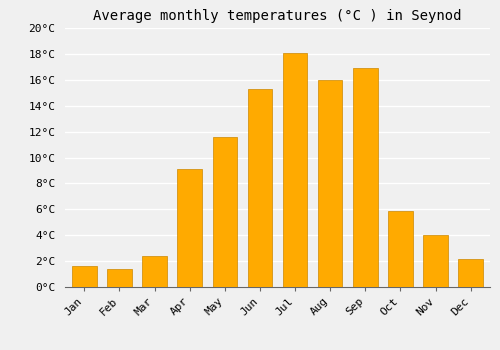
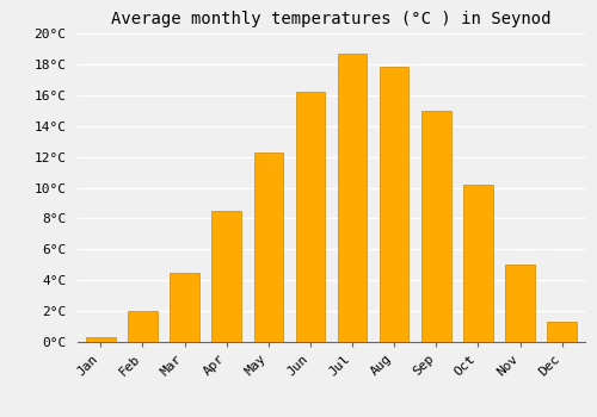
Jan: 1.6°C -> 0.3°C
Feb: 1.4°C -> 2.0°C
Mar: 2.4°C -> 4.5°C
Apr: 9.1°C -> 8.5°C
May: 11.6°C -> 12.3°C
Jun: 15.3°C -> 16.2°C
Jul: 18.1°C -> 18.7°C
Aug: 16.0°C -> 17.8°C
Sep: 16.9°C -> 15.0°C
Oct: 5.9°C -> 10.2°C
Nov: 4.0°C -> 5.0°C
Dec: 2.2°C -> 1.3°C
